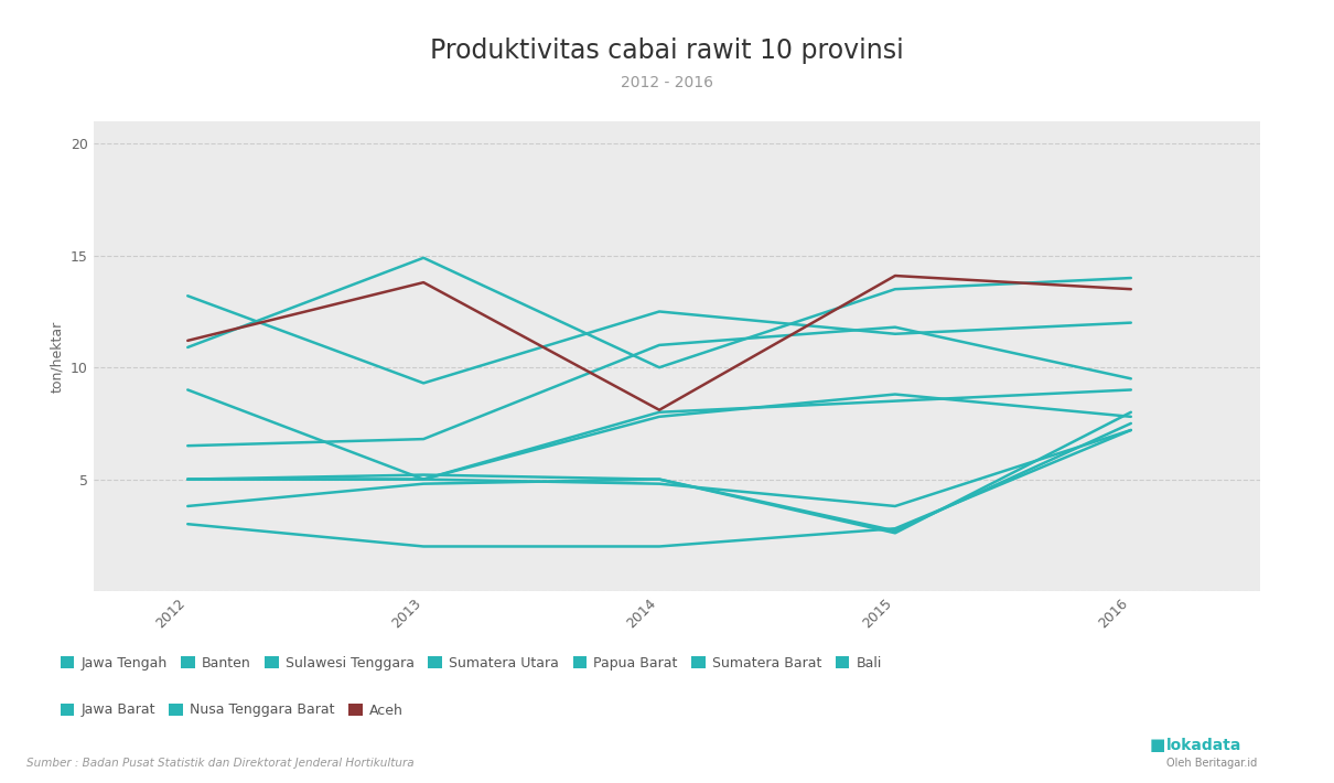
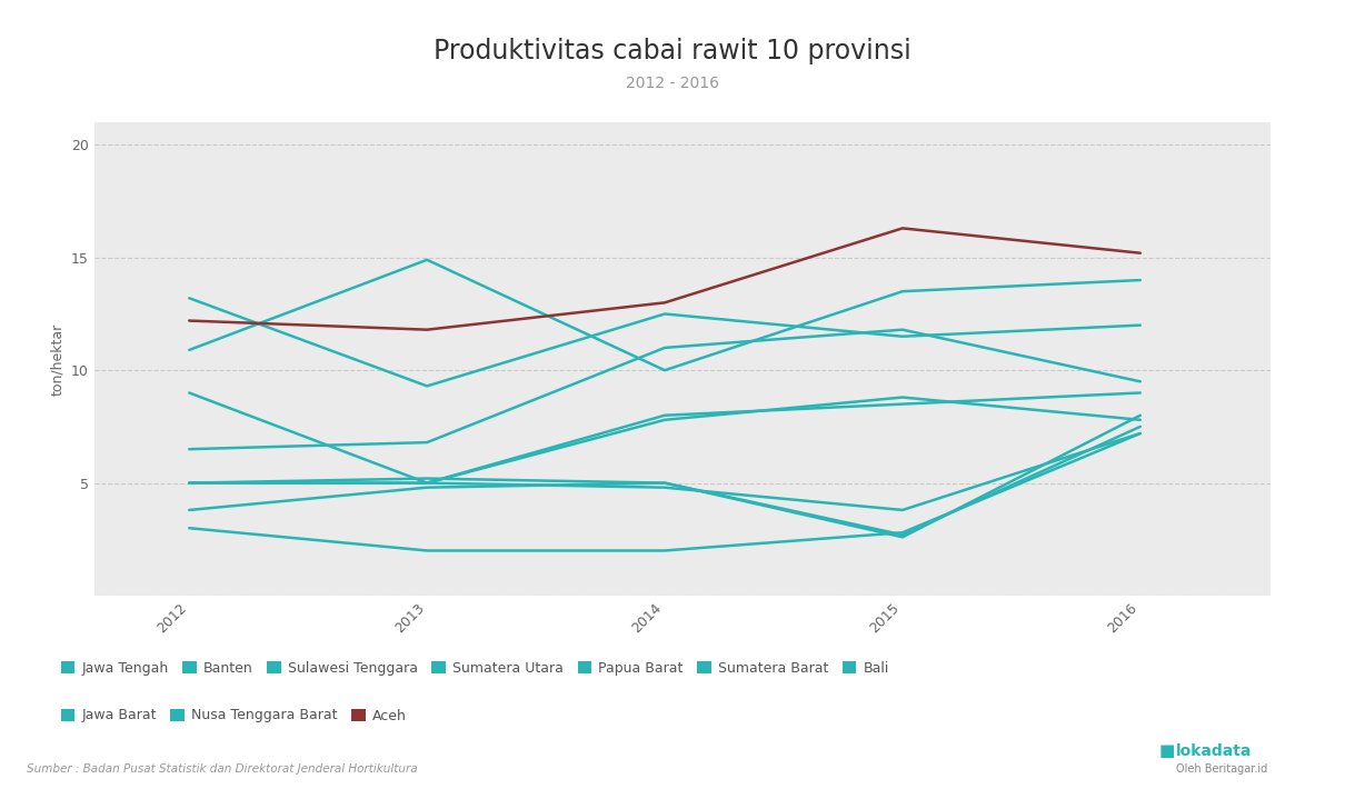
Aceh/2012: 11.2 -> 12.2
Aceh/2013: 13.8 -> 11.8
Aceh/2014: 8.1 -> 13.0
Aceh/2015: 14.1 -> 16.3
Aceh/2016: 13.5 -> 15.2
